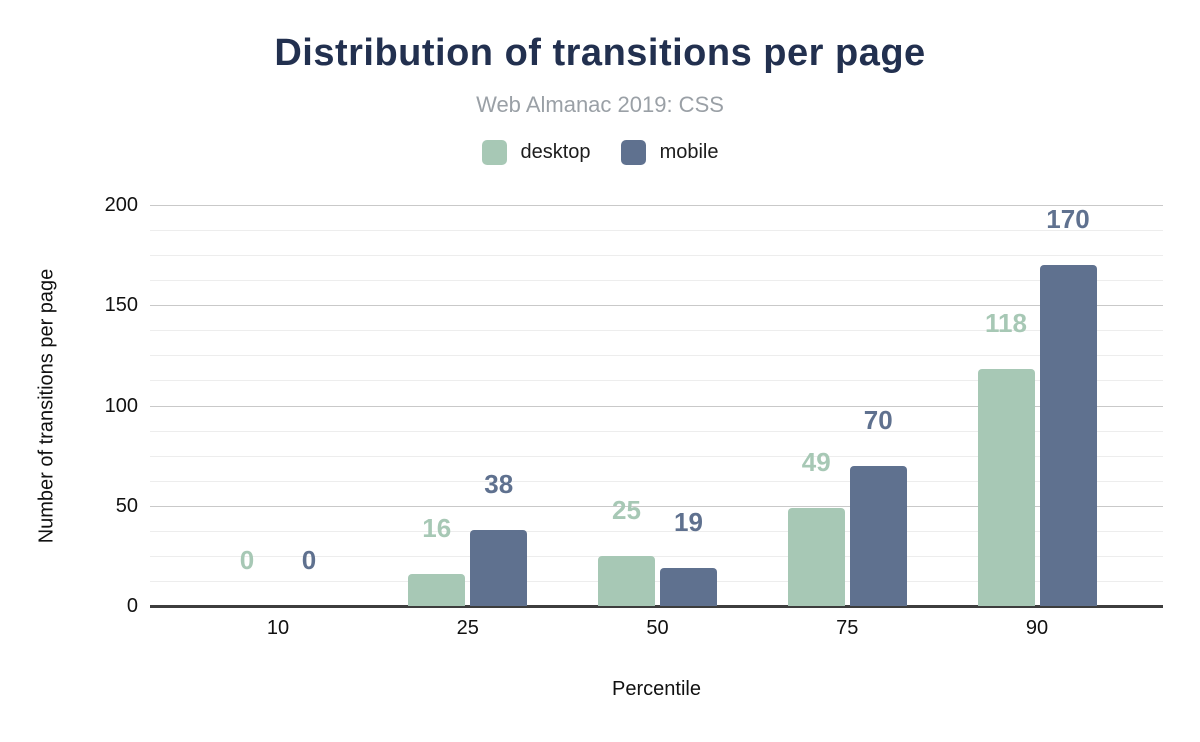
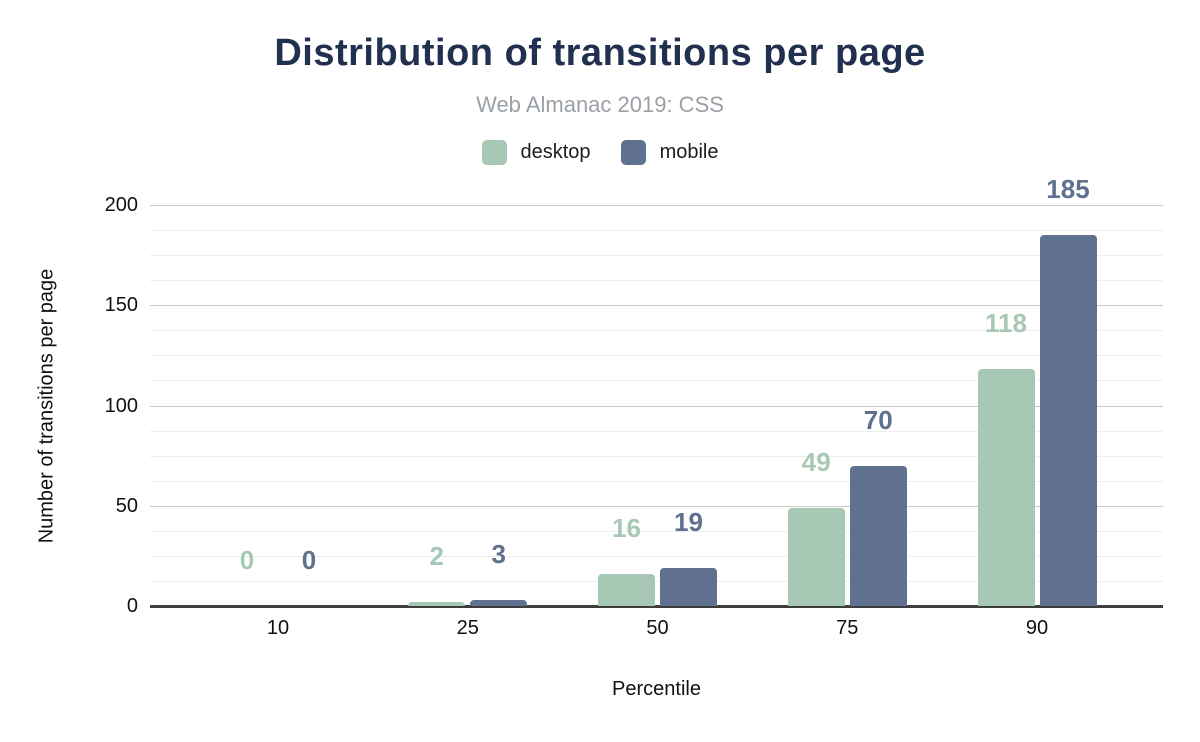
desktop/25: 16 -> 2
mobile/25: 38 -> 3
desktop/50: 25 -> 16
mobile/90: 170 -> 185
